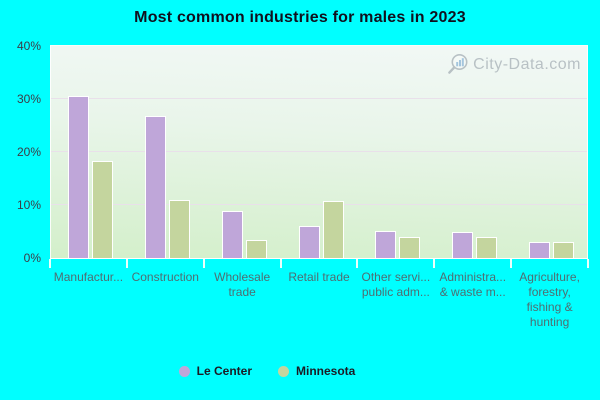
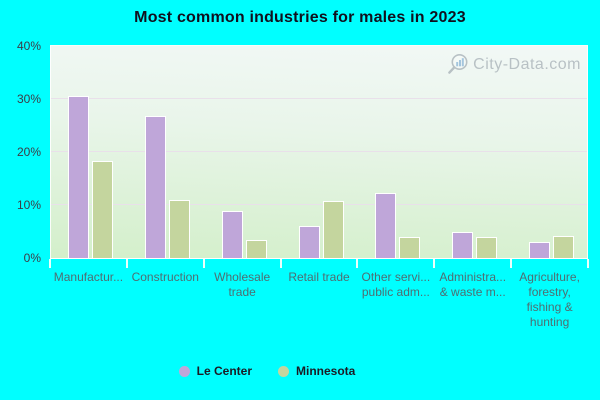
Le Center/Other servi... public adm...: 5% -> 12%
Minnesota/Agriculture, forestry, fishing & hunting: 3% -> 4%
